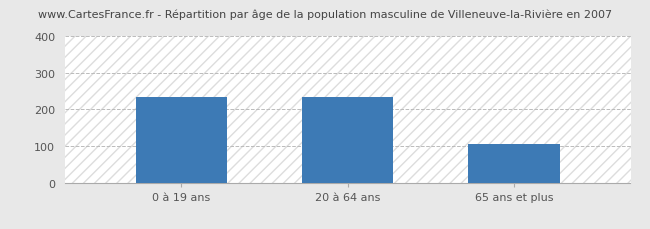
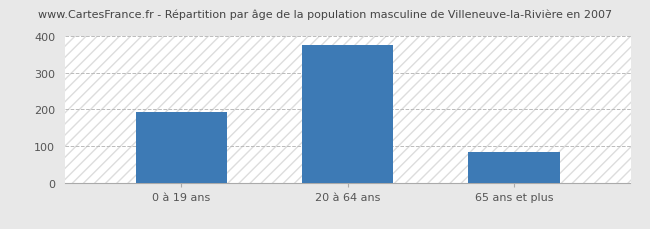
0 à 19 ans: 235 -> 193
20 à 64 ans: 235 -> 375
65 ans et plus: 105 -> 84
